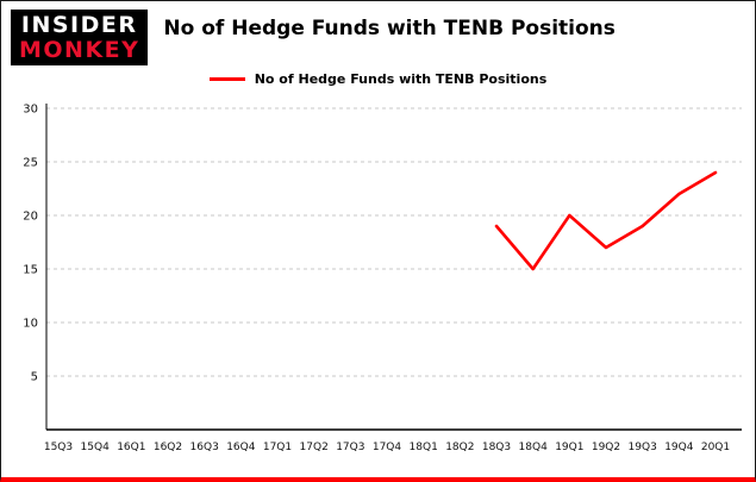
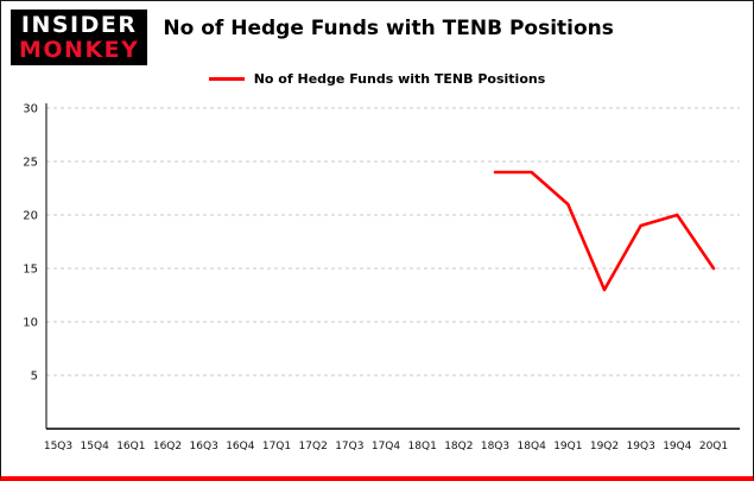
18Q3: 19 -> 24
18Q4: 15 -> 24
19Q1: 20 -> 21
19Q2: 17 -> 13
19Q4: 22 -> 20
20Q1: 24 -> 15
